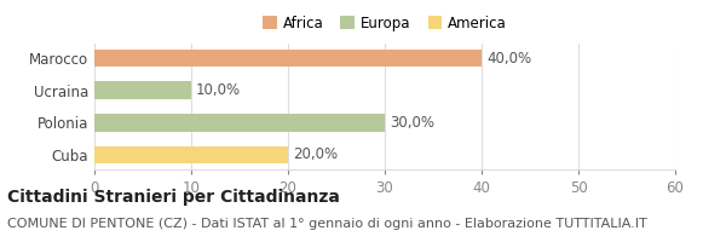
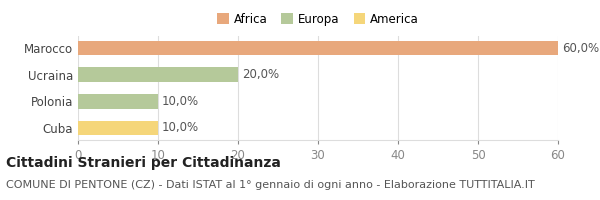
Marocco: 40,0% -> 60,0%
Ucraina: 10,0% -> 20,0%
Polonia: 30,0% -> 10,0%
Cuba: 20,0% -> 10,0%
